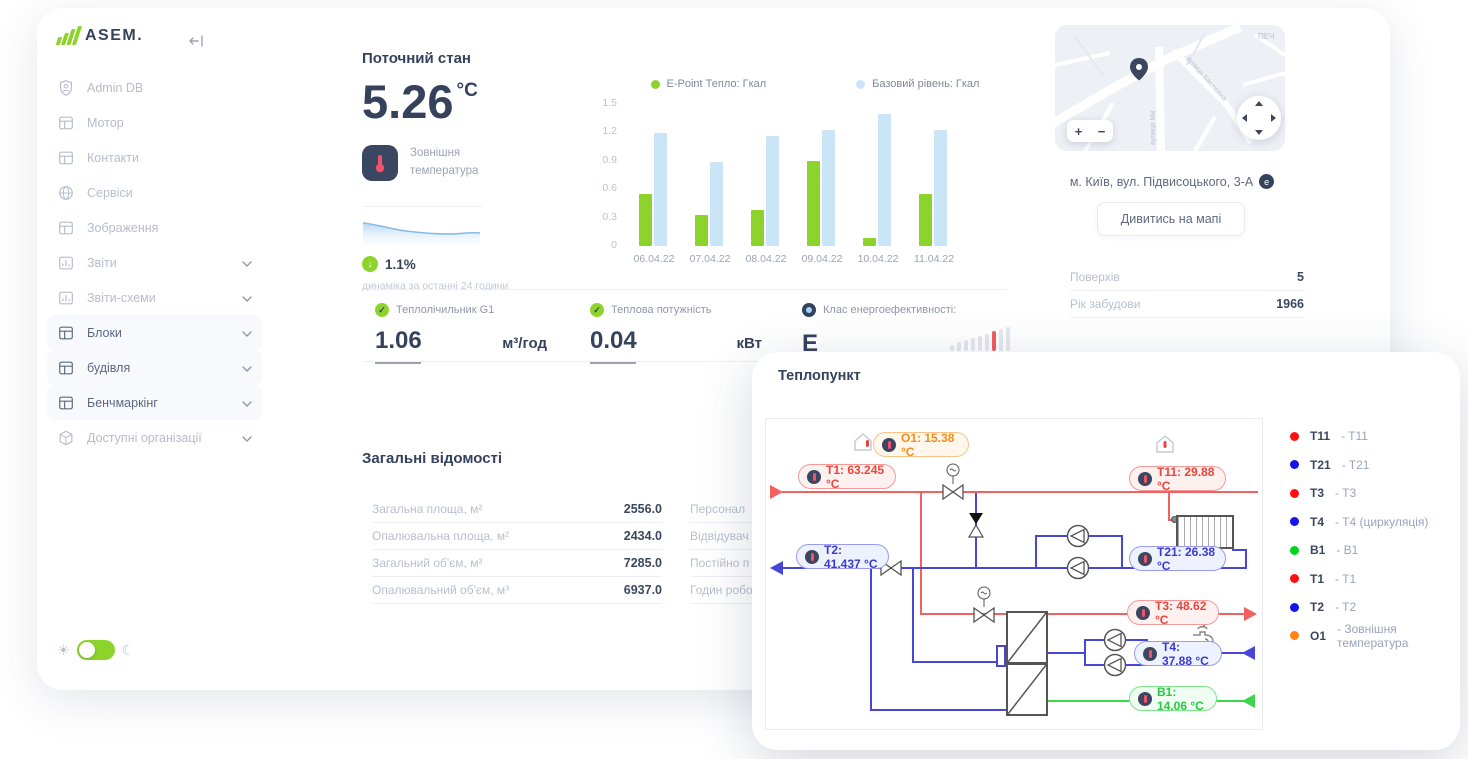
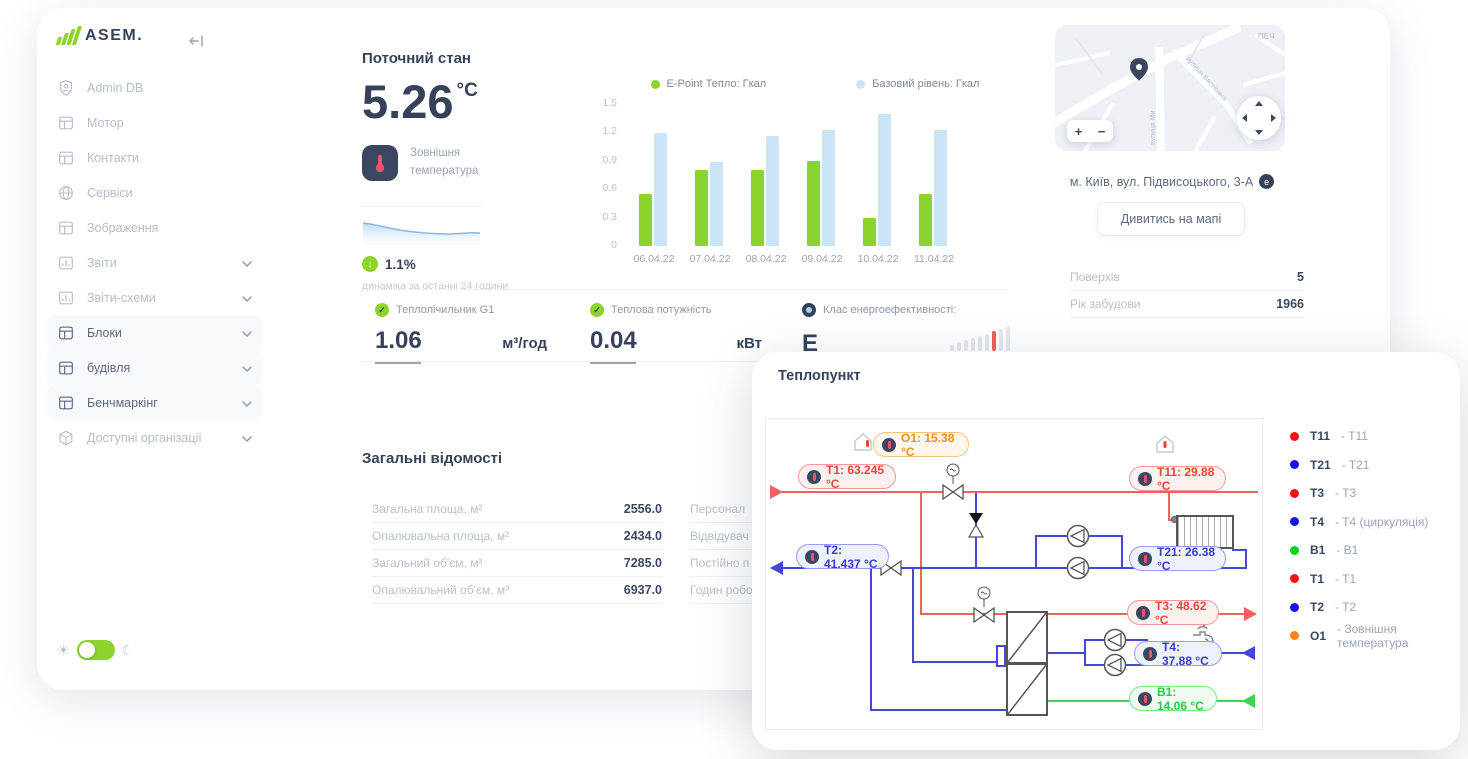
E-Point Тепло: Гкал/07.04.22: 0.3 -> 0.8
E-Point Тепло: Гкал/08.04.22: 0.4 -> 0.8
E-Point Тепло: Гкал/10.04.22: 0.1 -> 0.3
